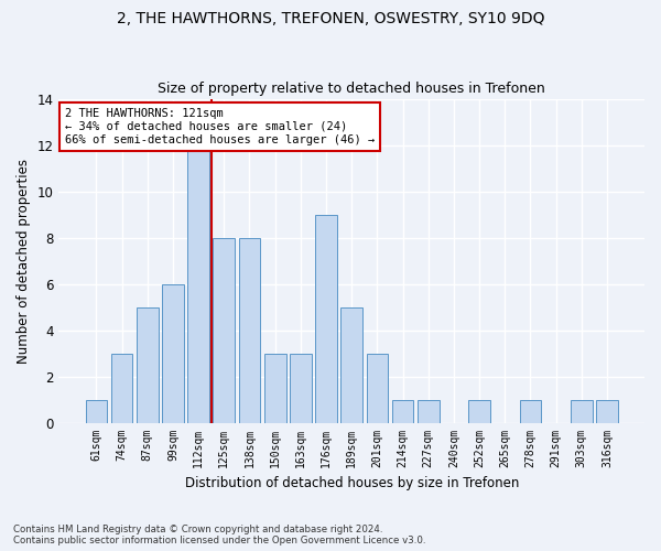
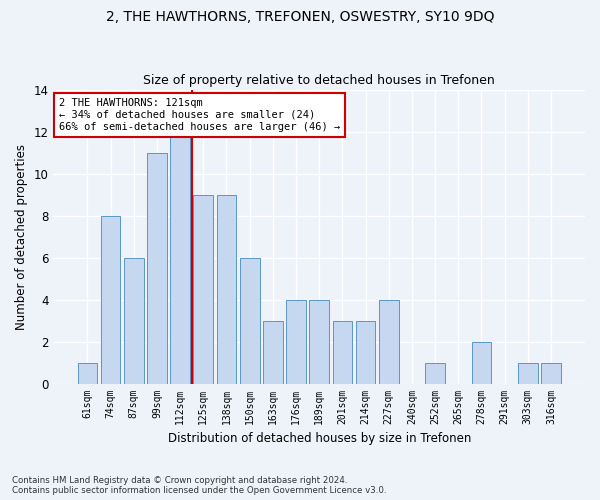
74sqm: 3 -> 8
87sqm: 5 -> 6
99sqm: 6 -> 11
125sqm: 8 -> 9
138sqm: 8 -> 9
150sqm: 3 -> 6
176sqm: 9 -> 4
189sqm: 5 -> 4
214sqm: 1 -> 3
227sqm: 1 -> 4
278sqm: 1 -> 2
